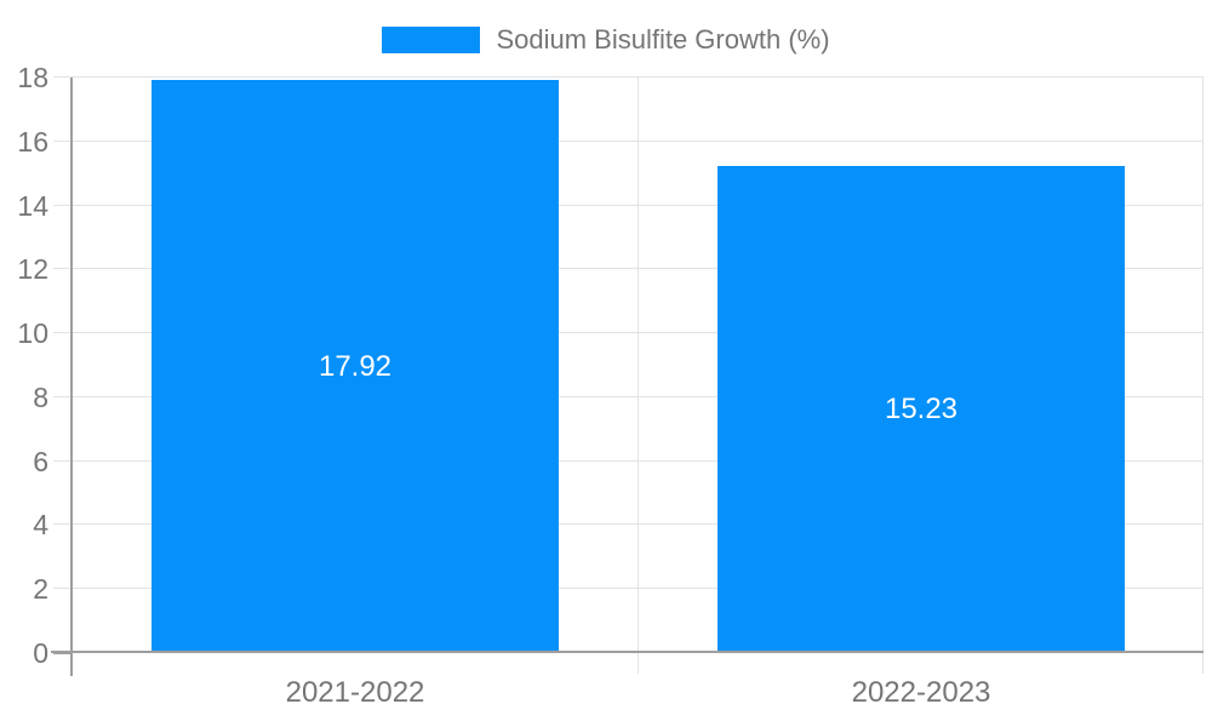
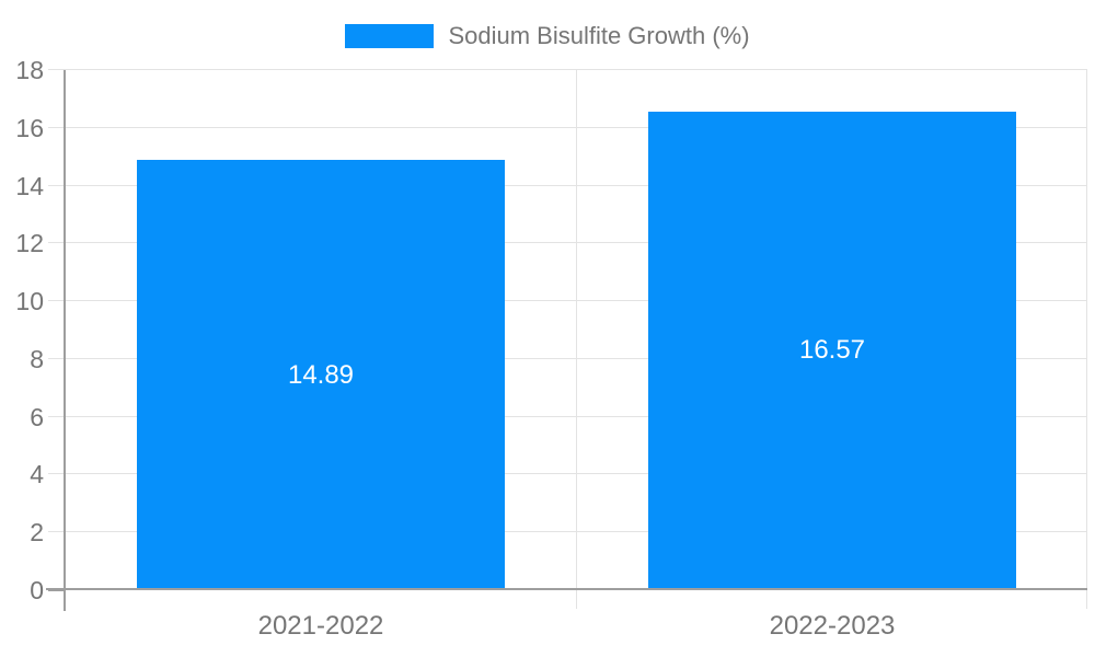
2021-2022: 17.92 -> 14.89
2022-2023: 15.23 -> 16.57
